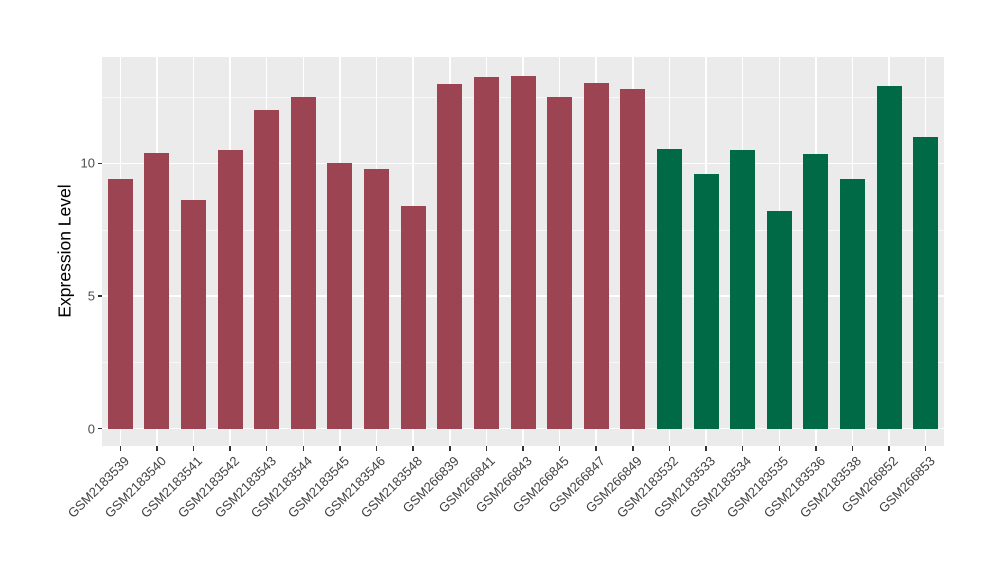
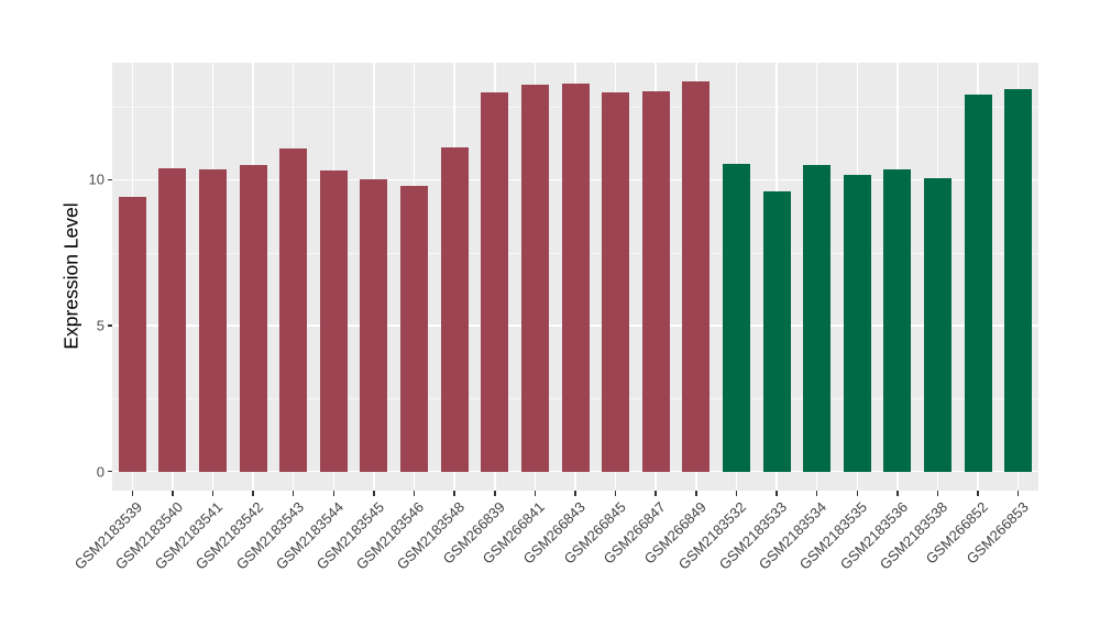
GSM2183541: 8.6 -> 10.3
GSM2183543: 12.0 -> 11.1
GSM2183544: 12.5 -> 10.3
GSM2183548: 8.4 -> 11.1
GSM266845: 12.5 -> 13.0
GSM266849: 12.8 -> 13.3
GSM2183535: 8.2 -> 10.2
GSM2183538: 9.4 -> 10.1
GSM266853: 11.0 -> 13.1
